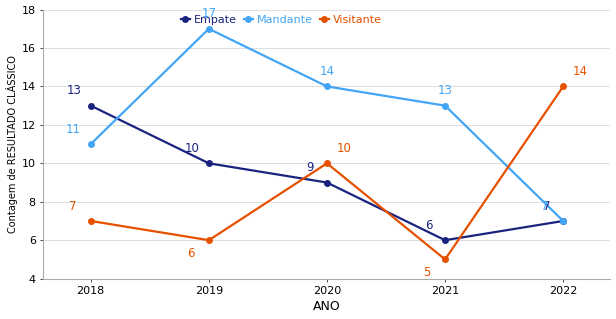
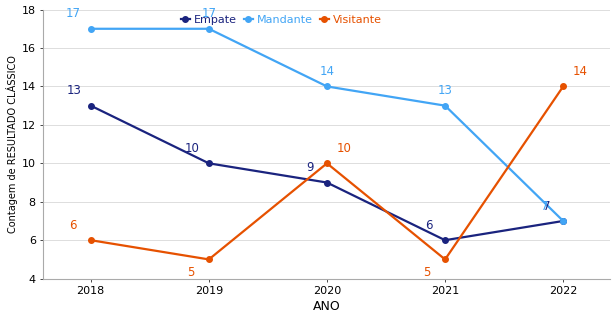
Mandante/2018: 11 -> 17
Visitante/2018: 7 -> 6
Visitante/2019: 6 -> 5
